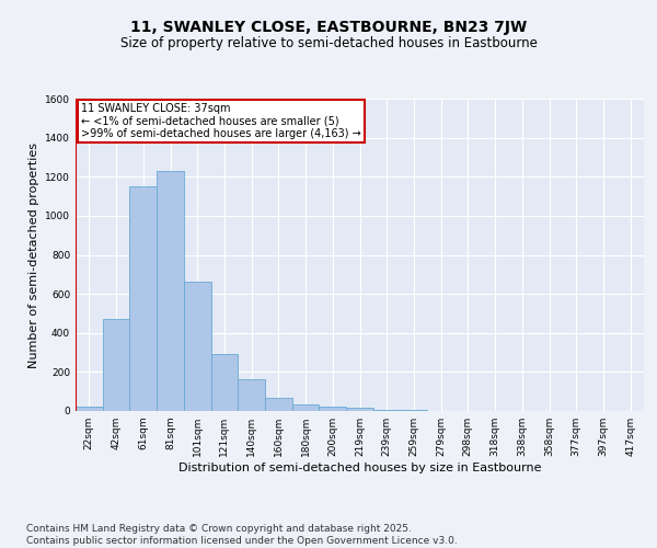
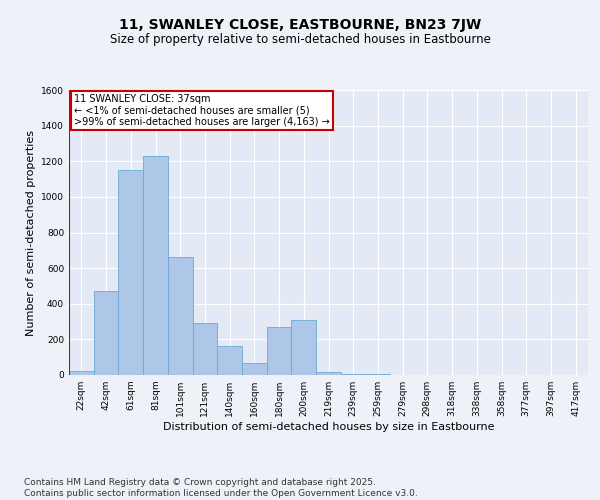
180sqm: 40 -> 270
200sqm: 20 -> 310
